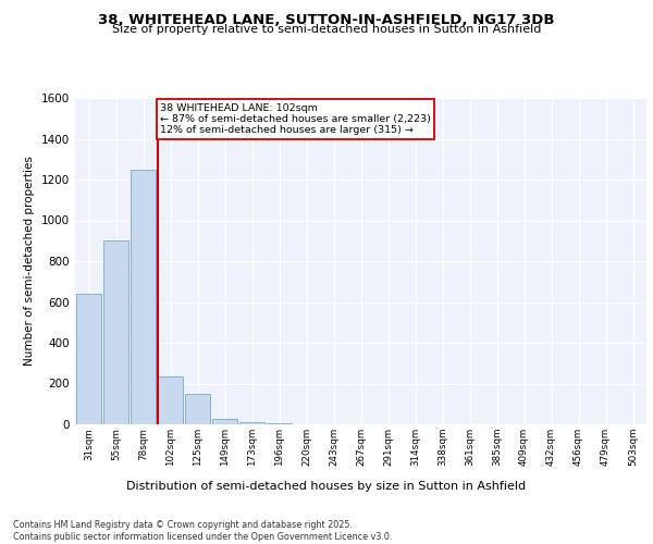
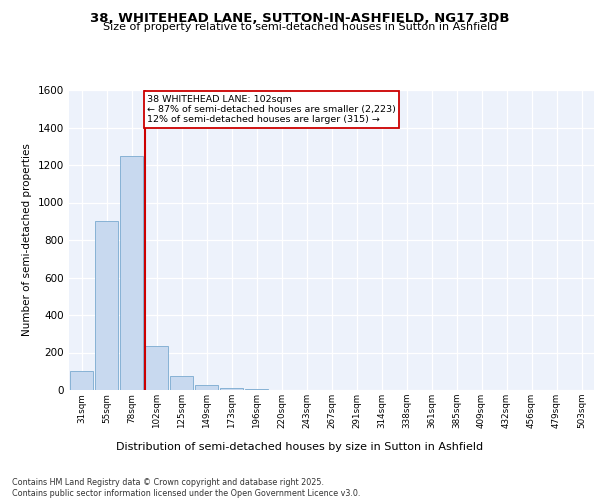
31sqm: 640 -> 100
125sqm: 150 -> 80
